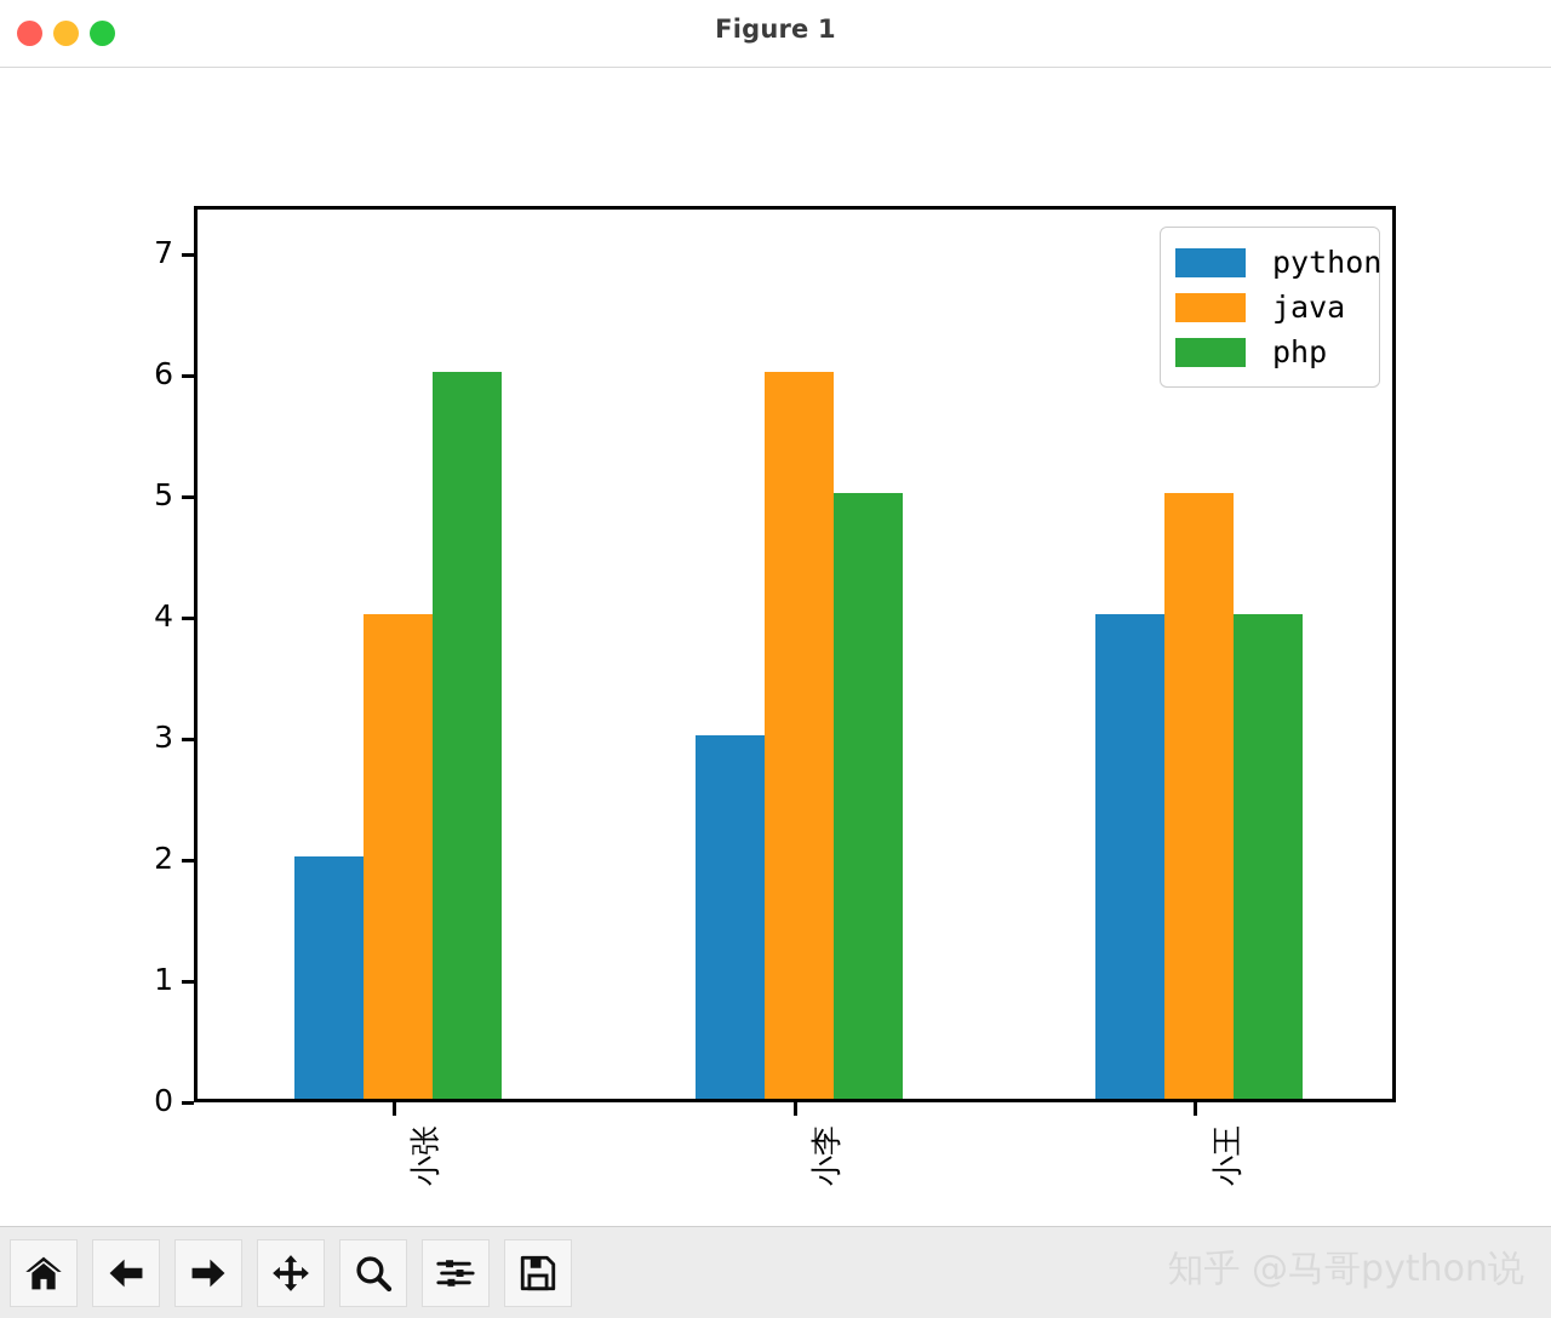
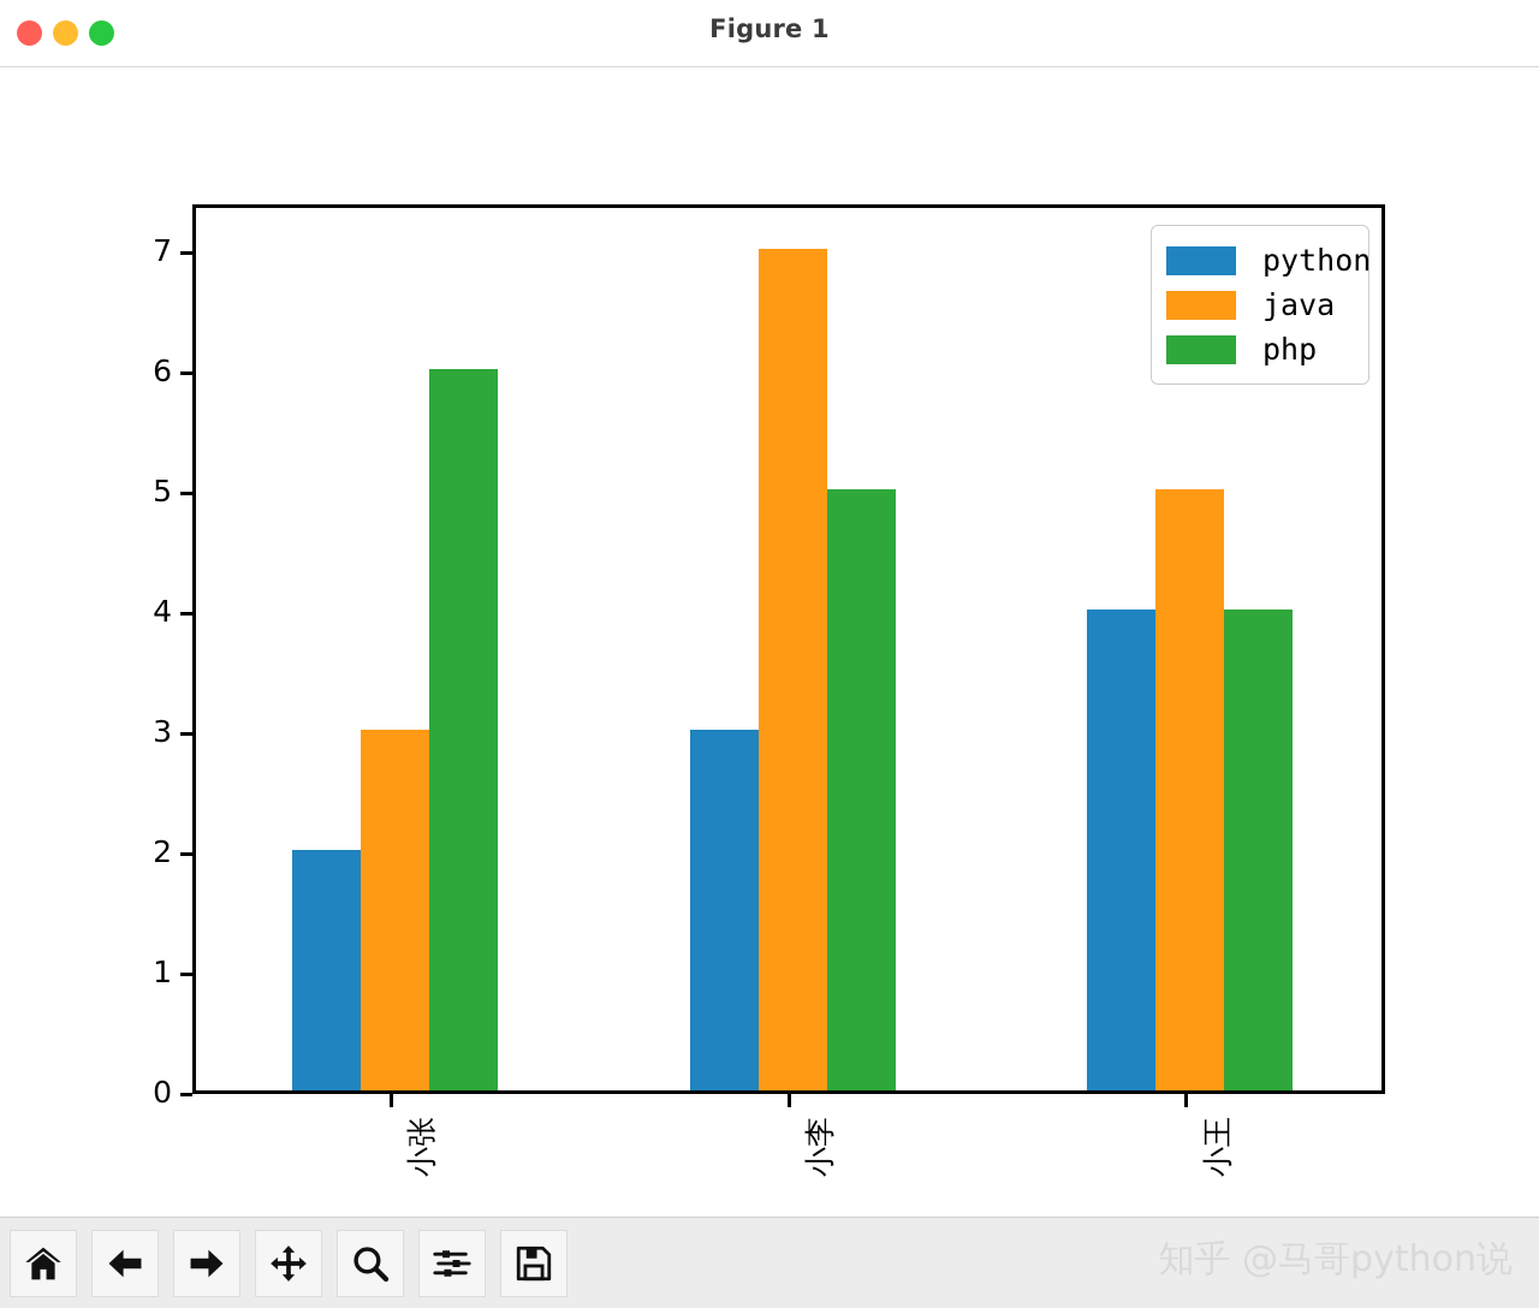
java/小张: 4 -> 3
java/小李: 6 -> 7
